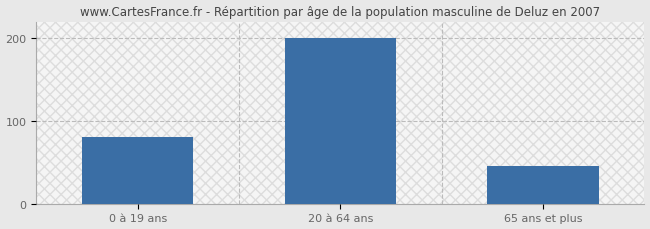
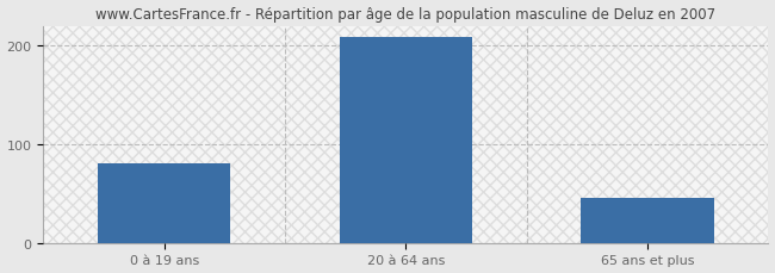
20 à 64 ans: 200 -> 208
